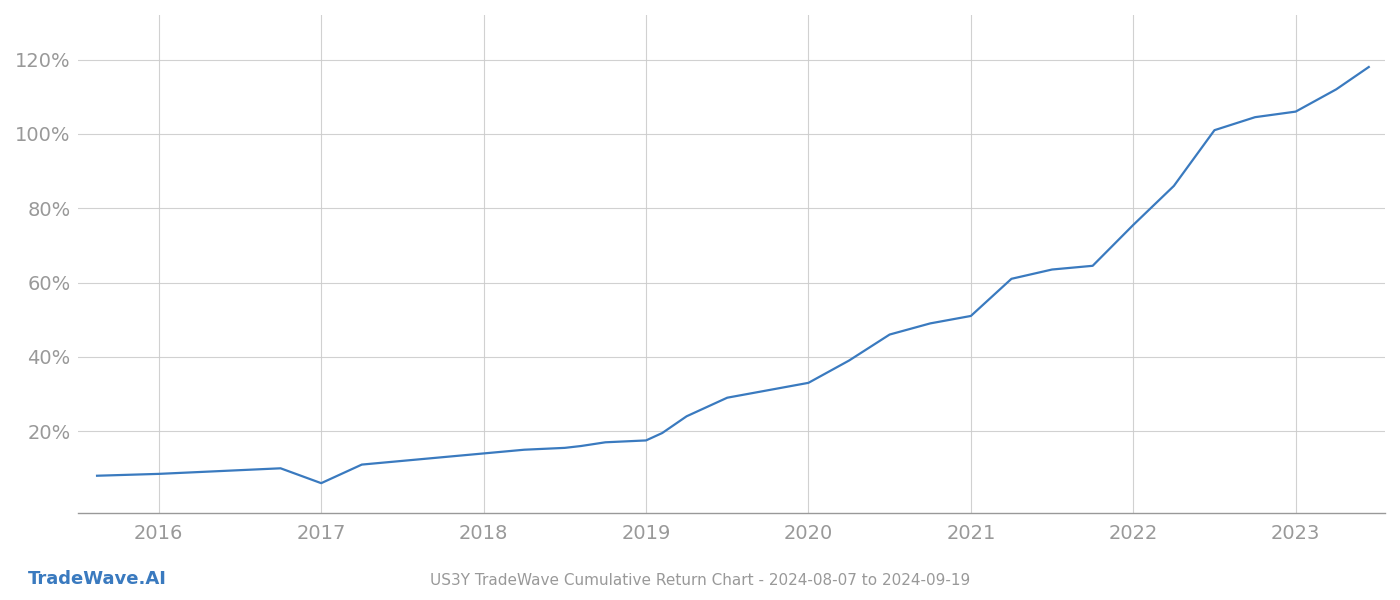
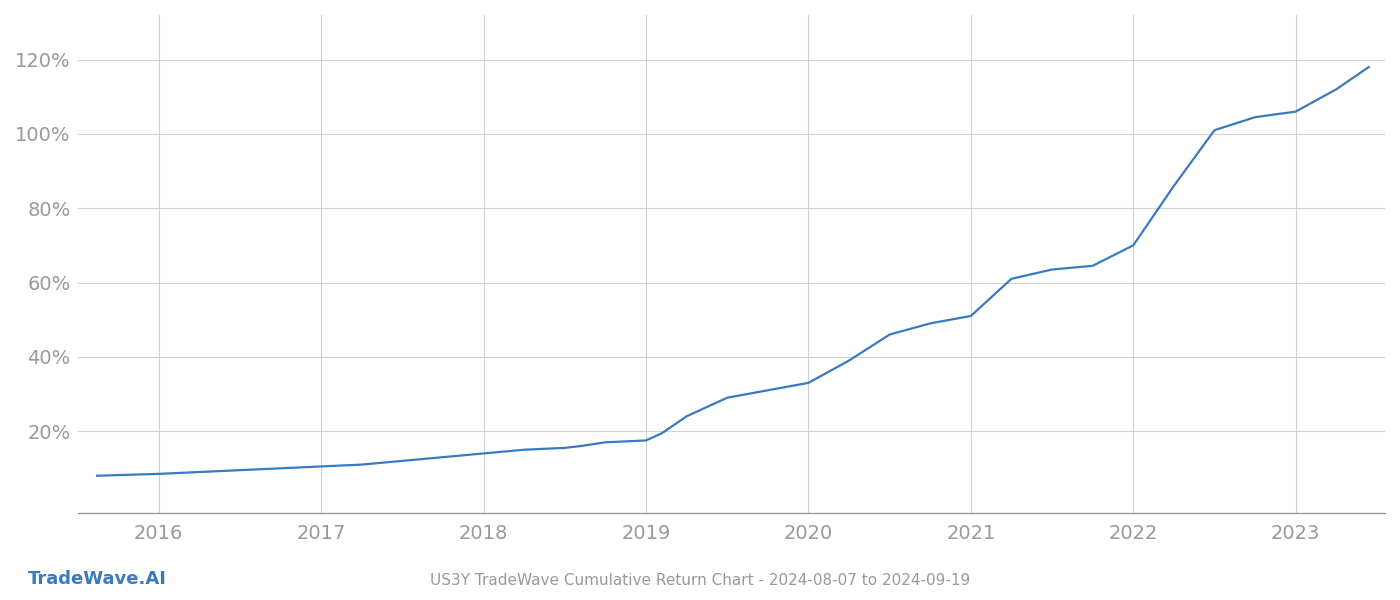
2017: 6.0% -> 10.5%
2022: 75.5% -> 70.0%
